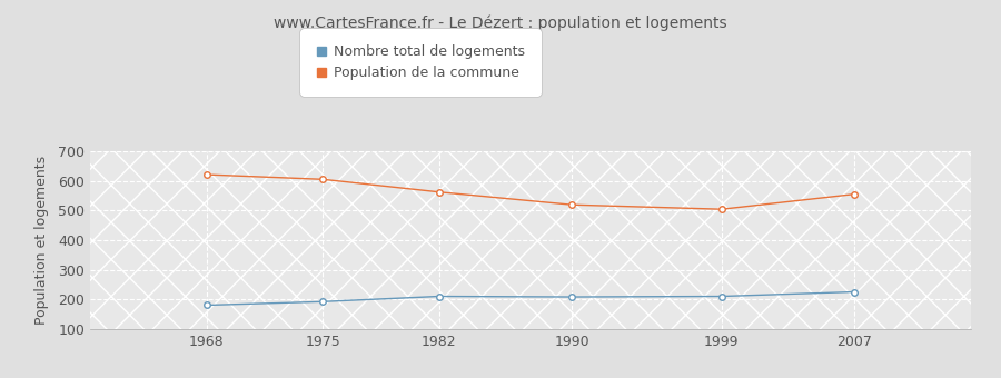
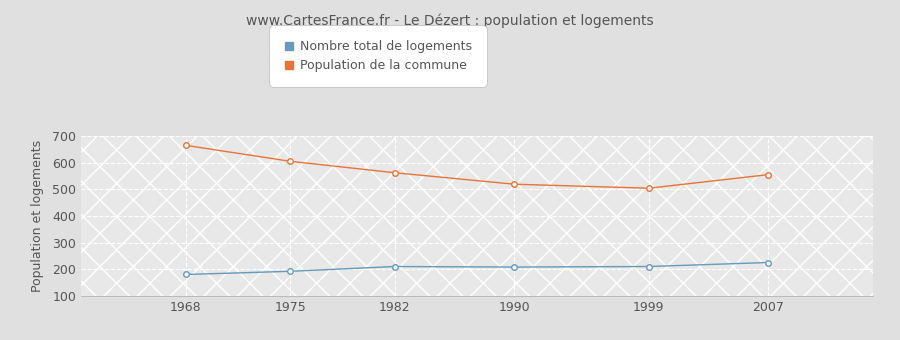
Population de la commune/1968: 621 -> 665
